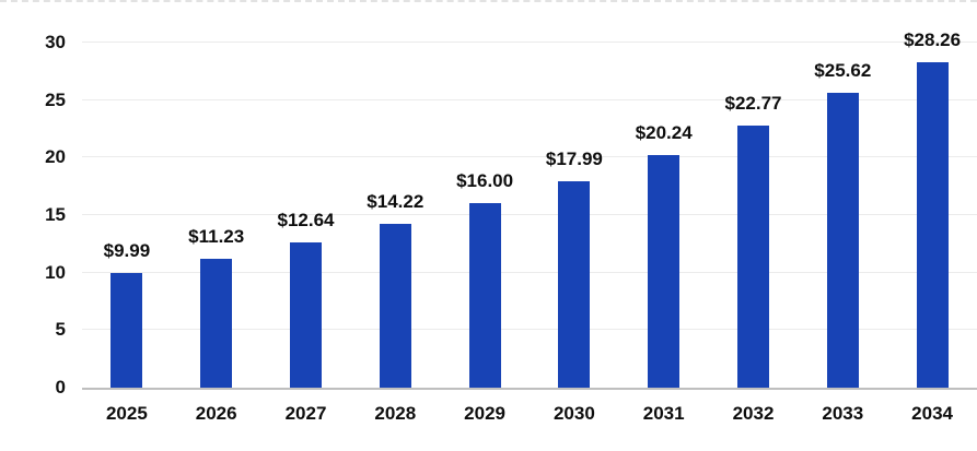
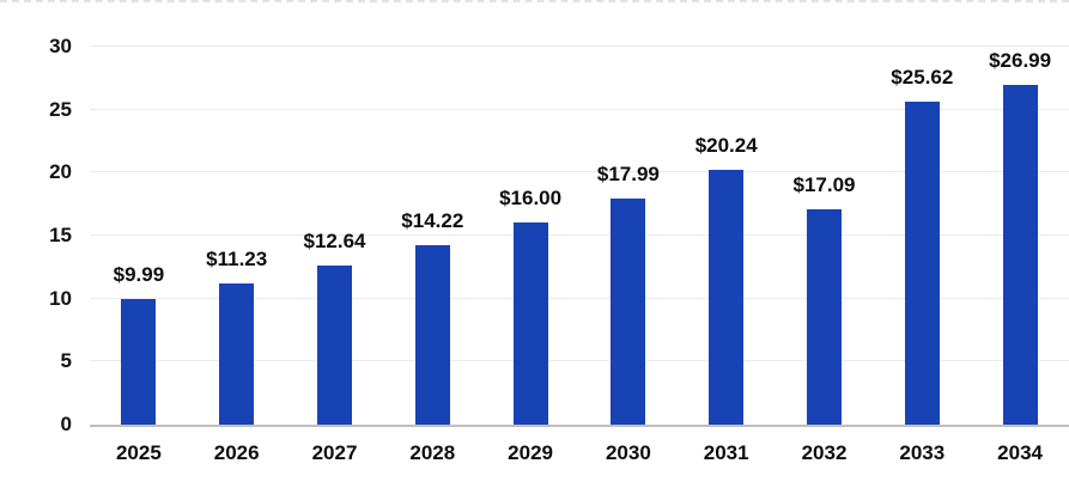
2032: $22.77 -> $17.09
2034: $28.26 -> $26.99
